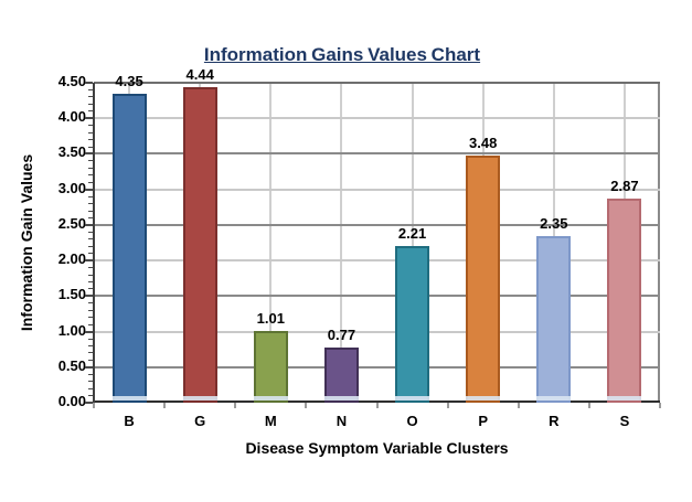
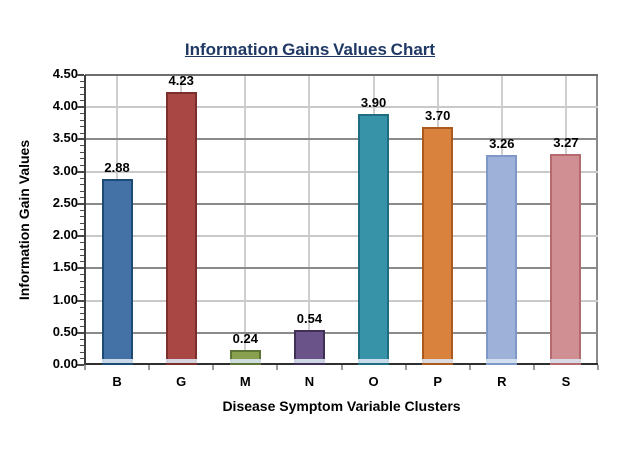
B: 4.35 -> 2.88
G: 4.44 -> 4.23
M: 1.01 -> 0.24
N: 0.77 -> 0.54
O: 2.21 -> 3.90
P: 3.48 -> 3.70
R: 2.35 -> 3.26
S: 2.87 -> 3.27
